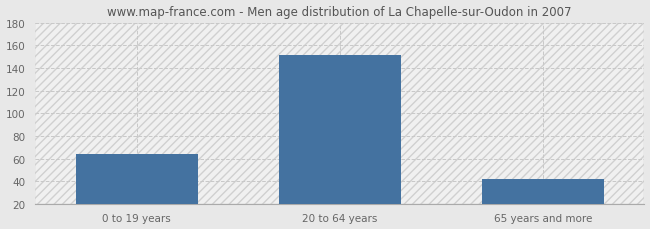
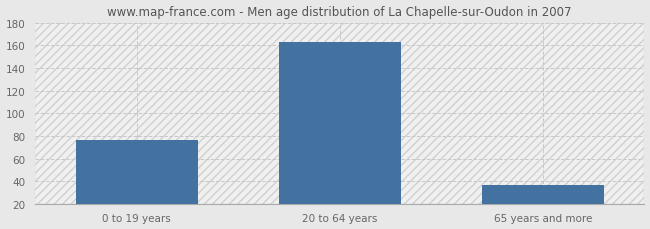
0 to 19 years: 64 -> 76
20 to 64 years: 152 -> 163
65 years and more: 42 -> 37
